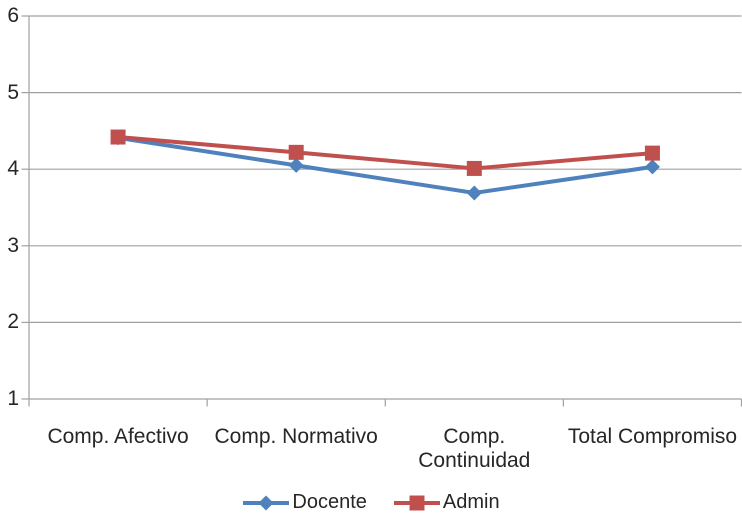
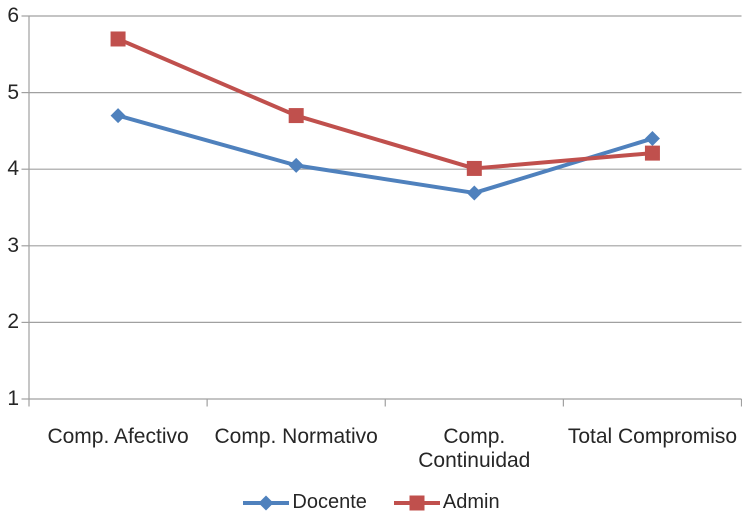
Docente/Comp. Afectivo: 4.4 -> 4.7
Admin/Comp. Afectivo: 4.4 -> 5.7
Admin/Comp. Normativo: 4.2 -> 4.7
Docente/Total Compromiso: 4.0 -> 4.4
